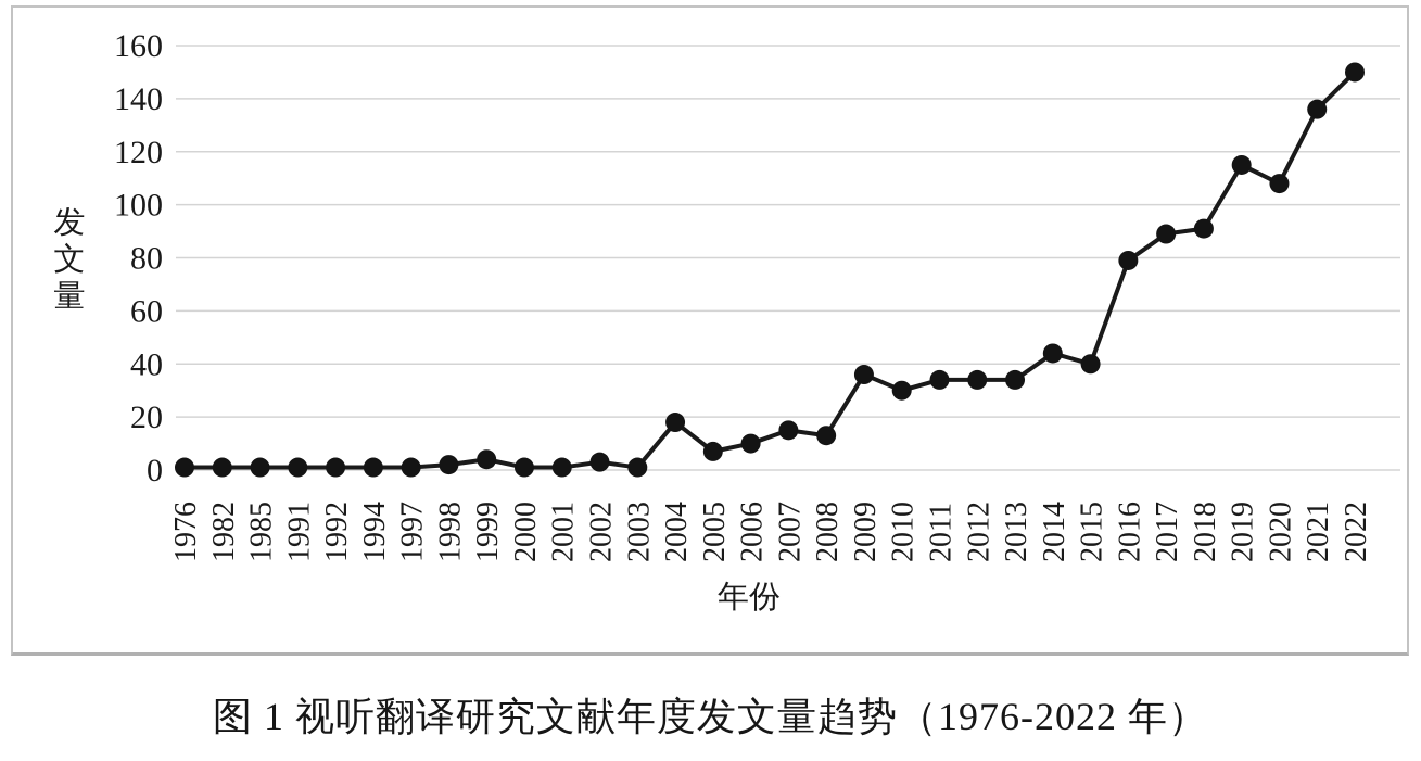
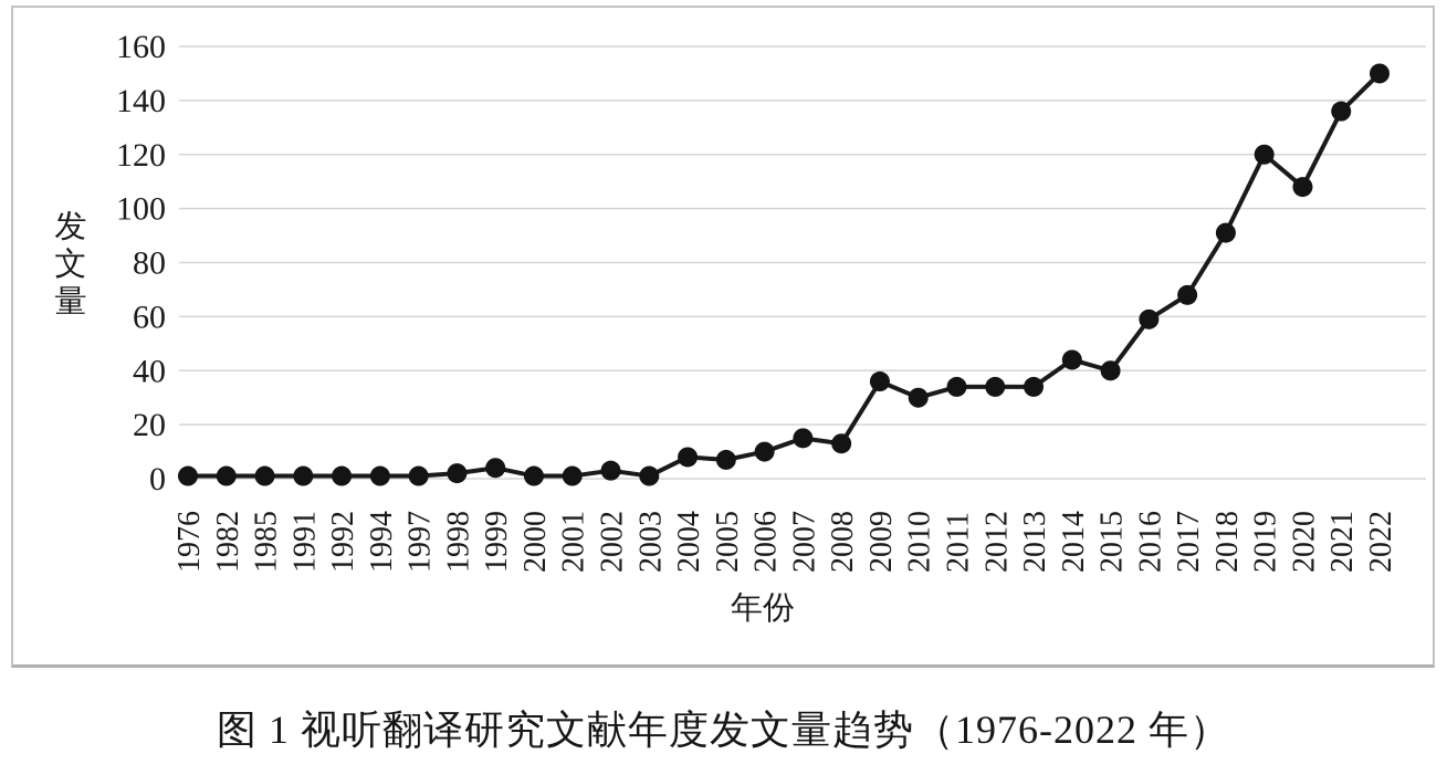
2004: 18 -> 8
2016: 79 -> 59
2017: 89 -> 68
2019: 115 -> 120
